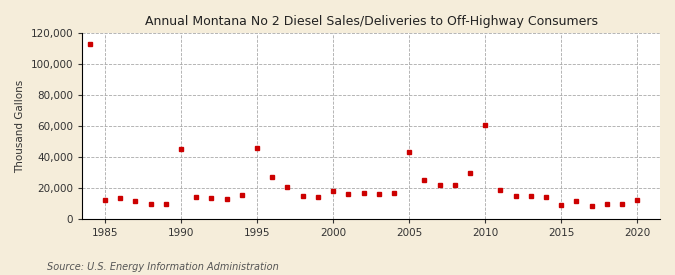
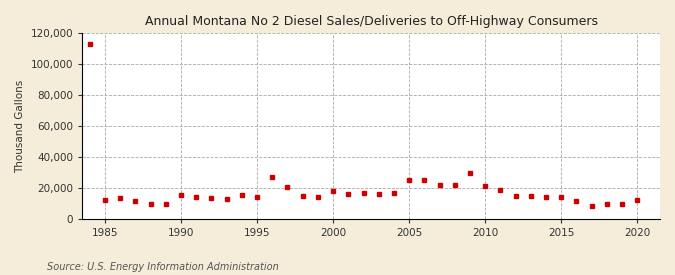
1990: 45,000 -> 16,000
1995: 46,000 -> 14,000
2005: 43,000 -> 26,000
2010: 61,000 -> 21,000
2015: 9,000 -> 14,000
